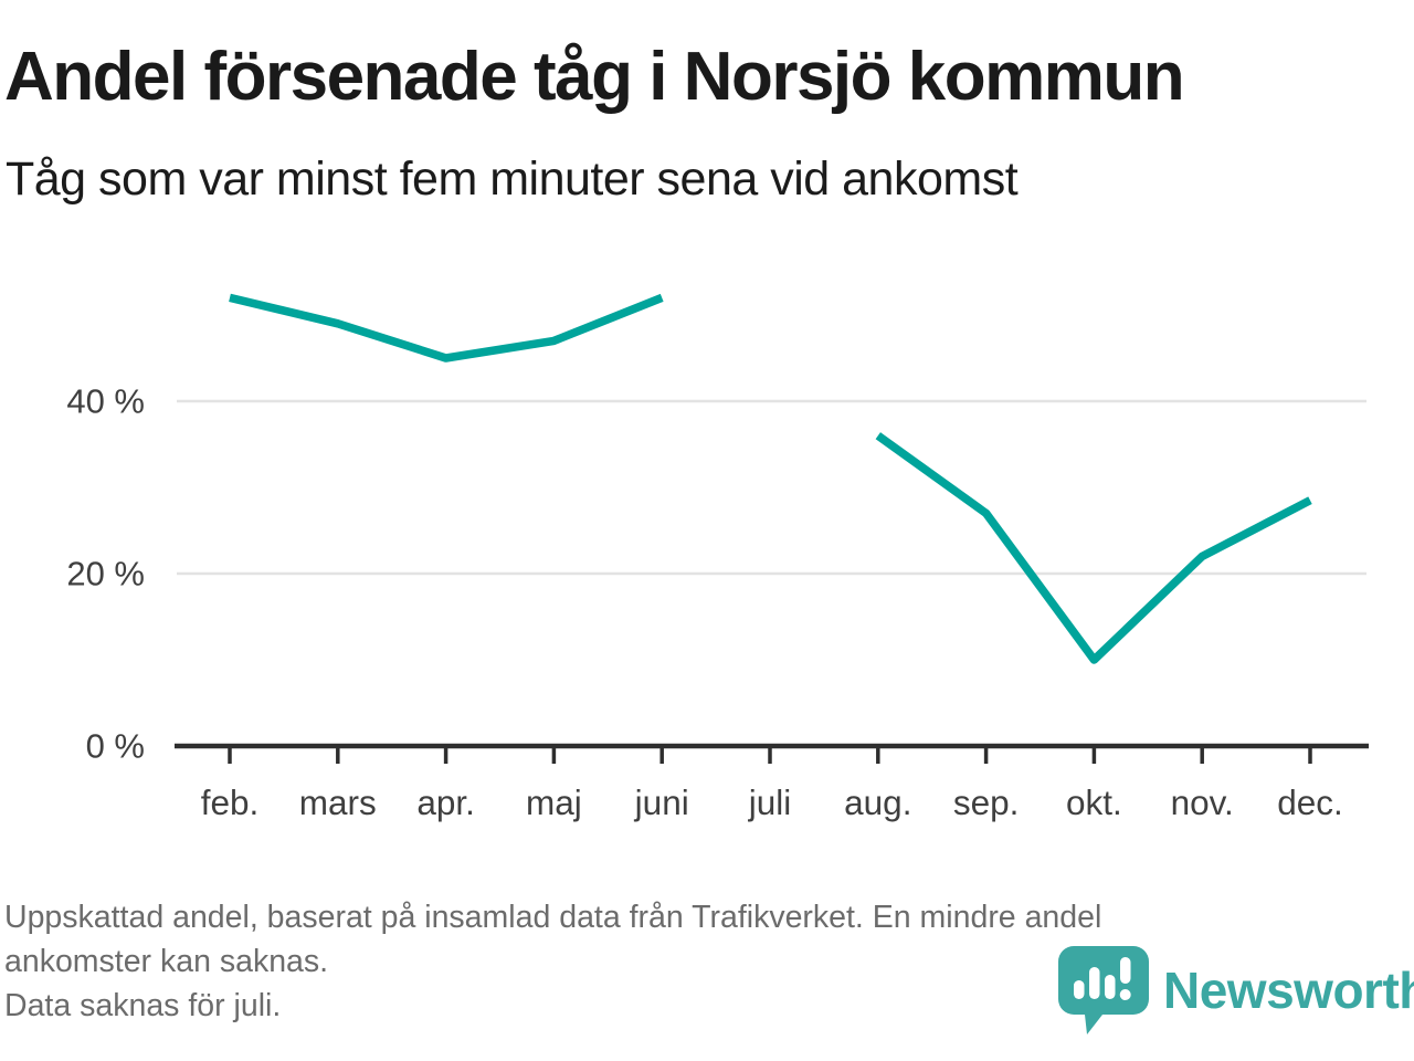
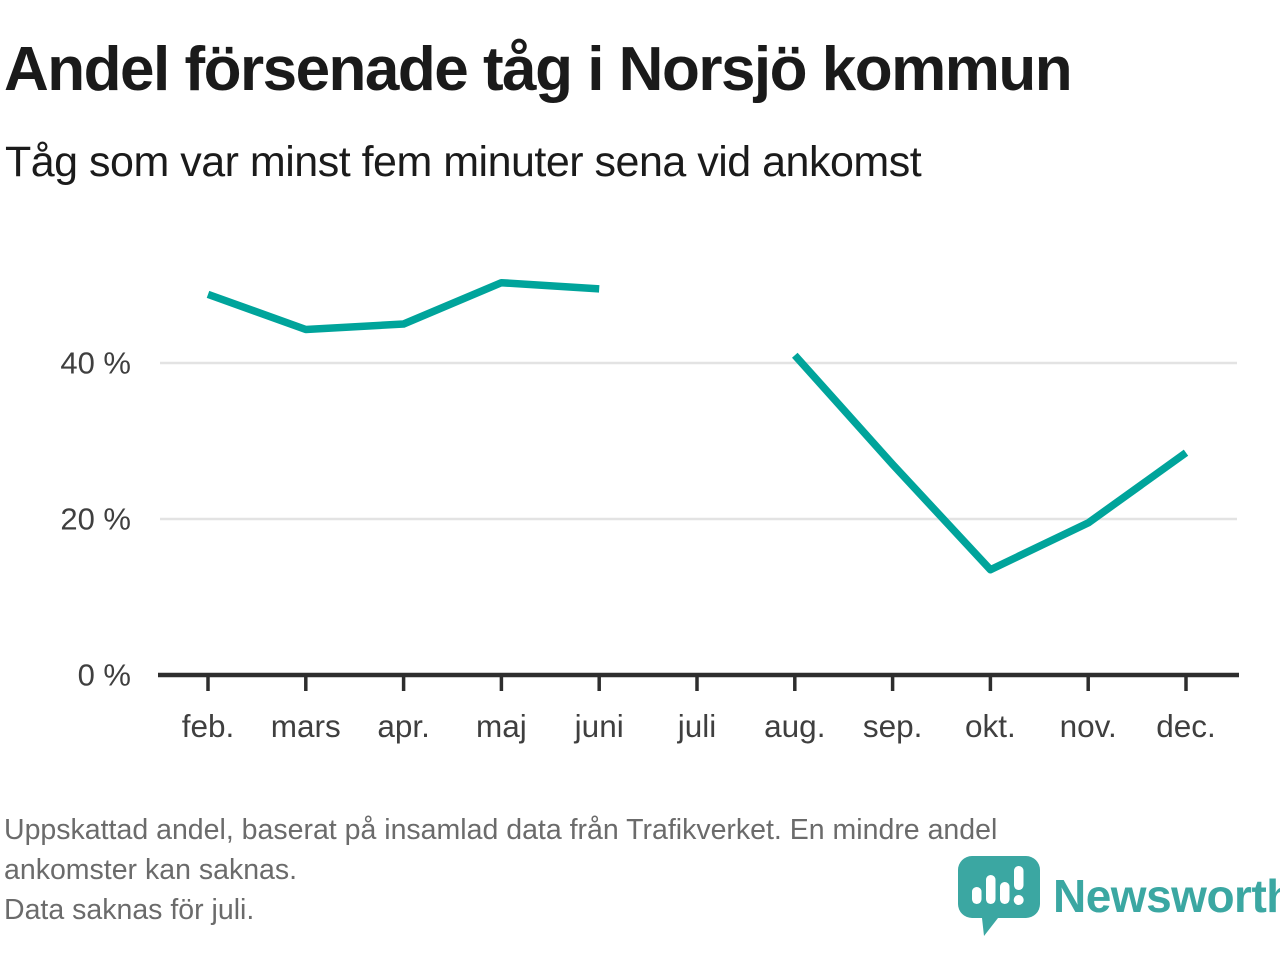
feb.: 52% -> 49%
mars: 49% -> 44%
maj: 47% -> 50%
juni: 52% -> 50%
aug.: 36% -> 41%
okt.: 10% -> 14%
nov.: 22% -> 20%
